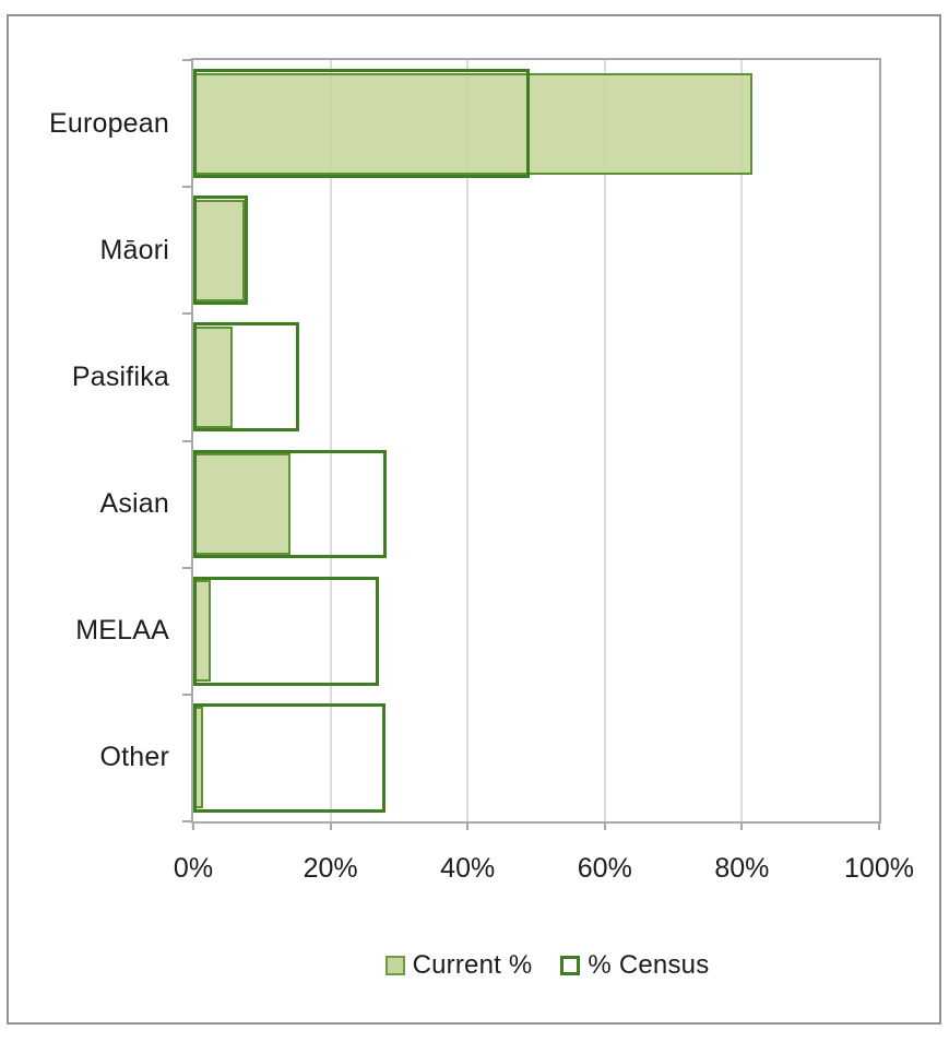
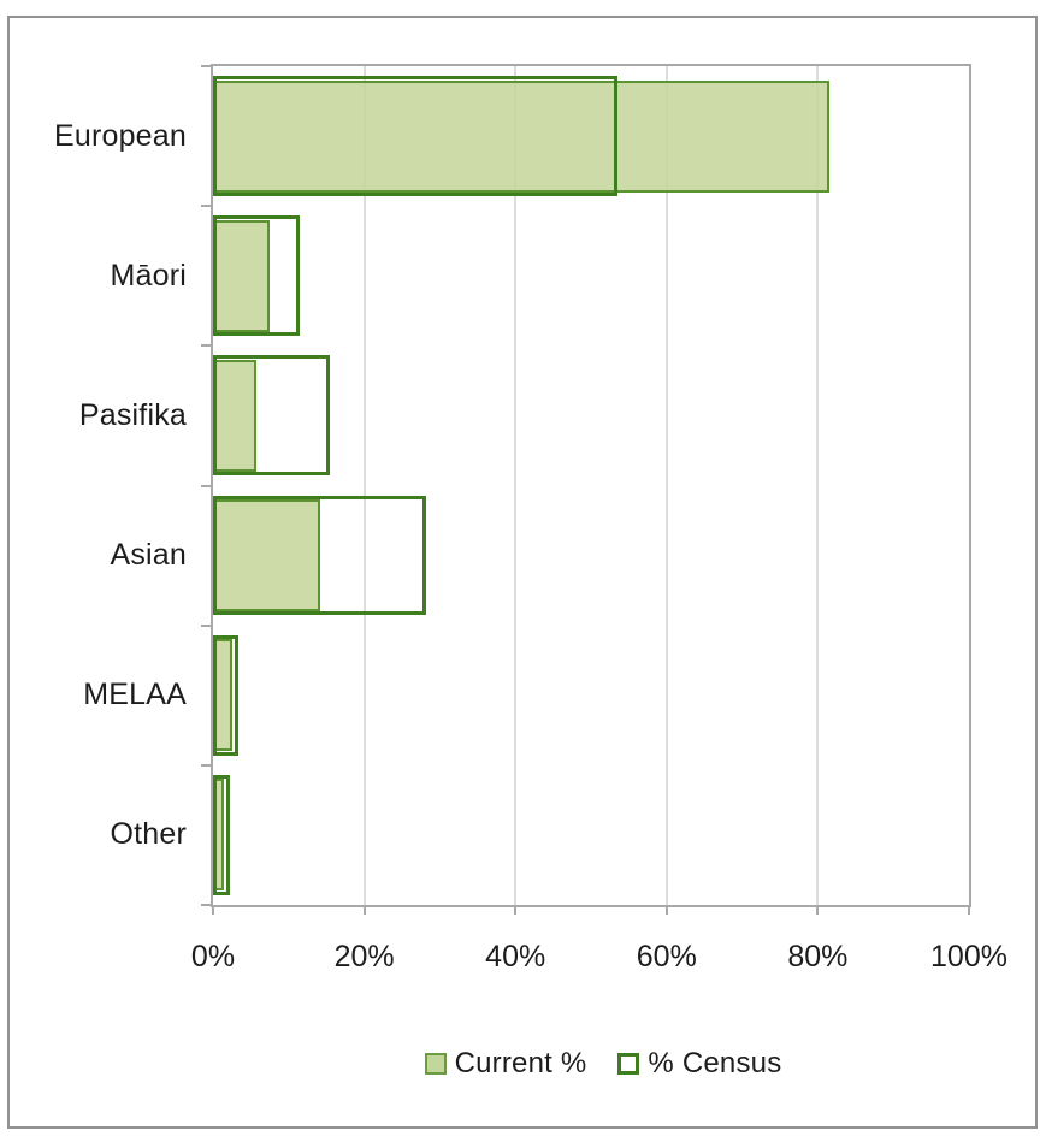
% Census/European: 49% -> 54%
% Census/Māori: 8% -> 12%
% Census/MELAA: 27% -> 3%
% Census/Other: 28% -> 2%
